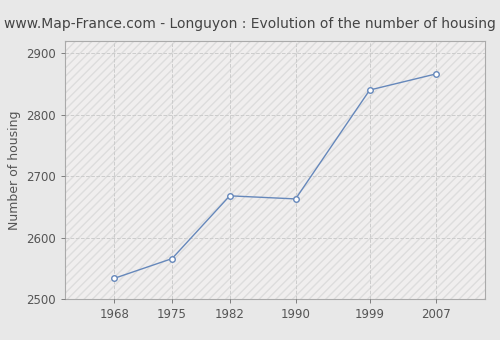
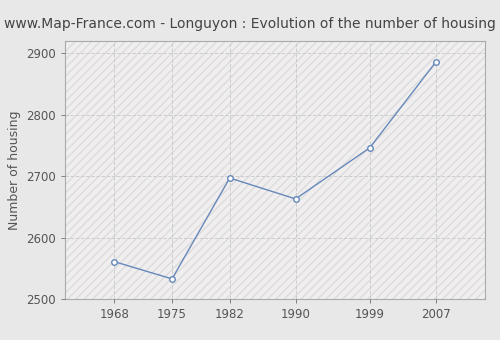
1968: 2534 -> 2561
1975: 2566 -> 2533
1982: 2668 -> 2697
1999: 2840 -> 2746
2007: 2866 -> 2885
